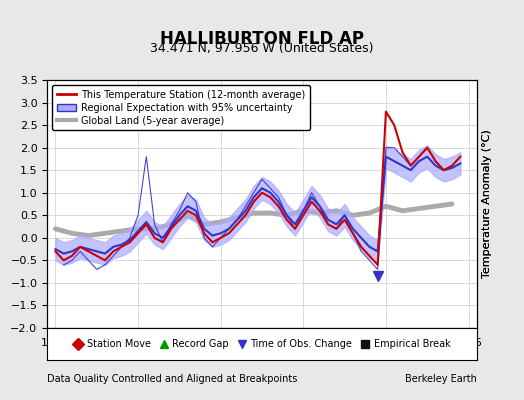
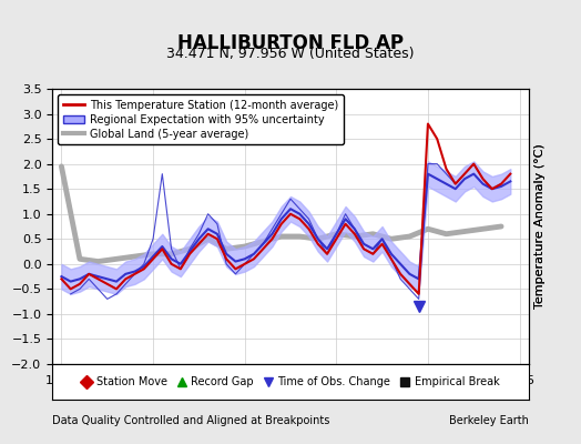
Global Land (5-year average)/1990: 0.20 -> 1.95
